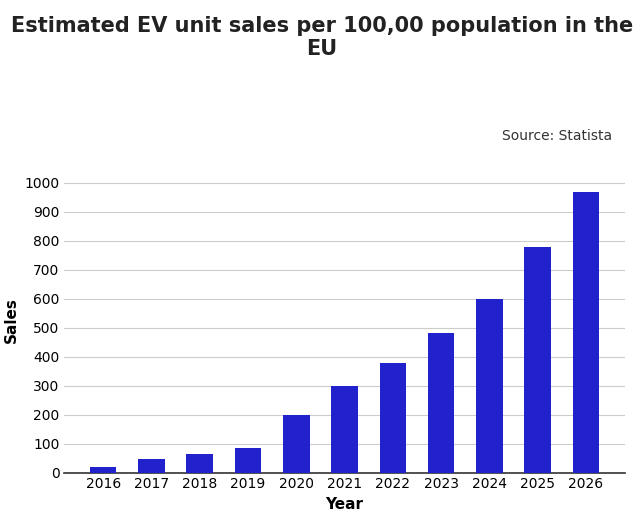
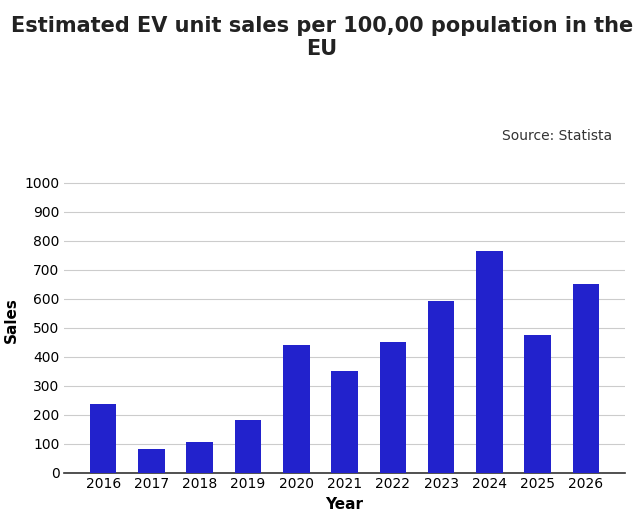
2016: 20 -> 235
2017: 45 -> 80
2018: 63 -> 105
2019: 83 -> 180
2020: 198 -> 440
2021: 300 -> 350
2022: 378 -> 450
2023: 482 -> 590
2024: 600 -> 765
2025: 778 -> 475
2026: 968 -> 650
